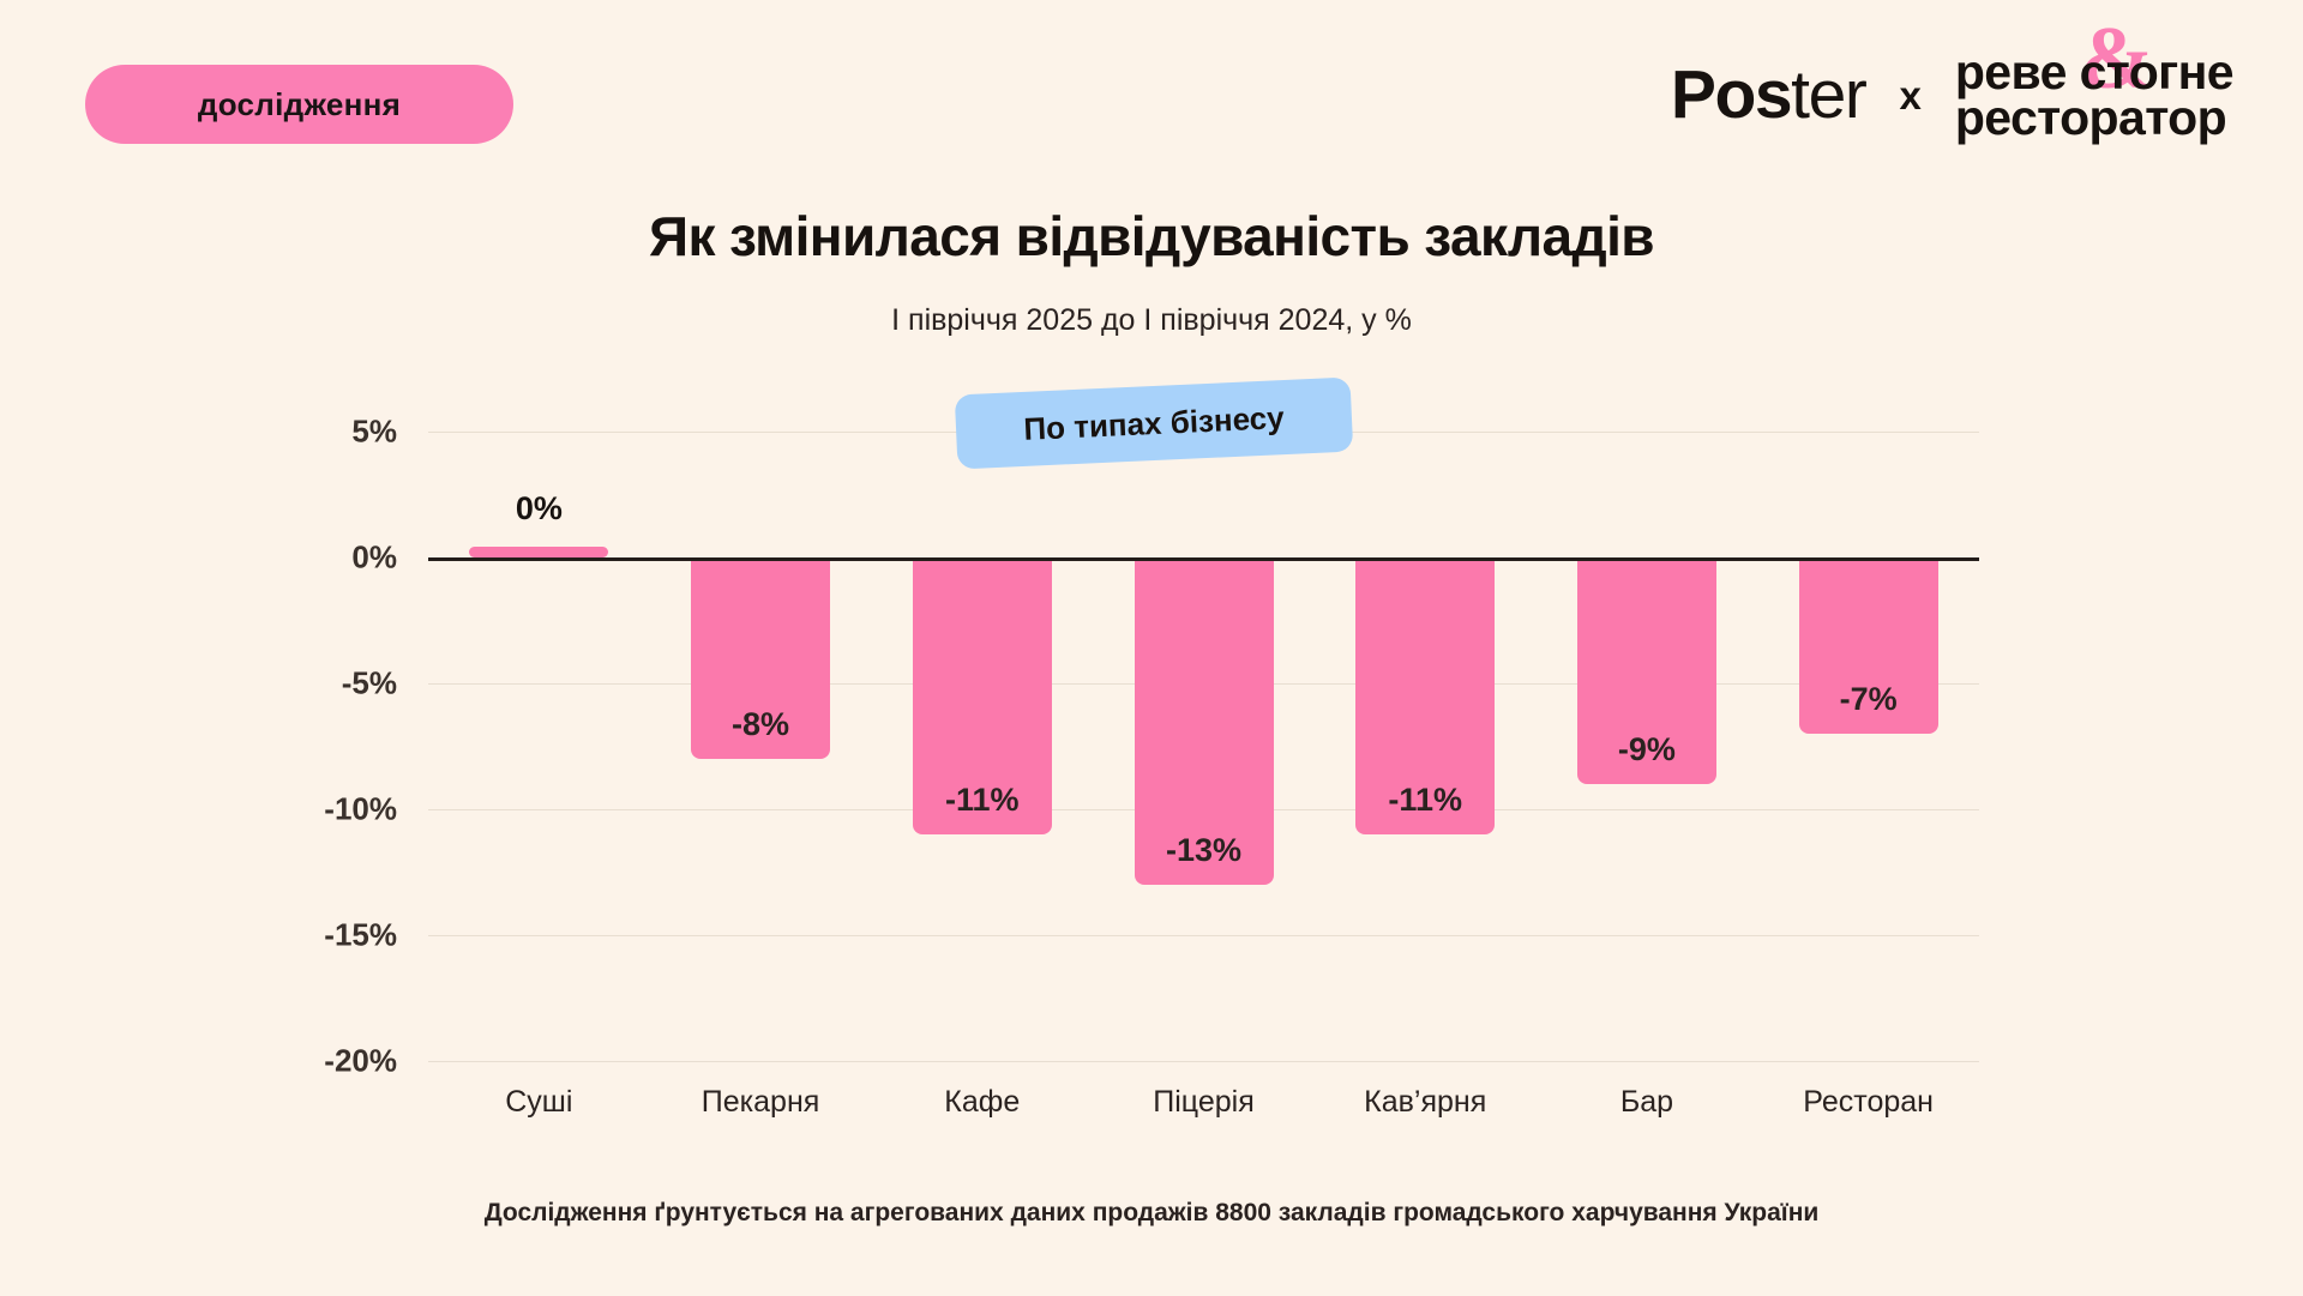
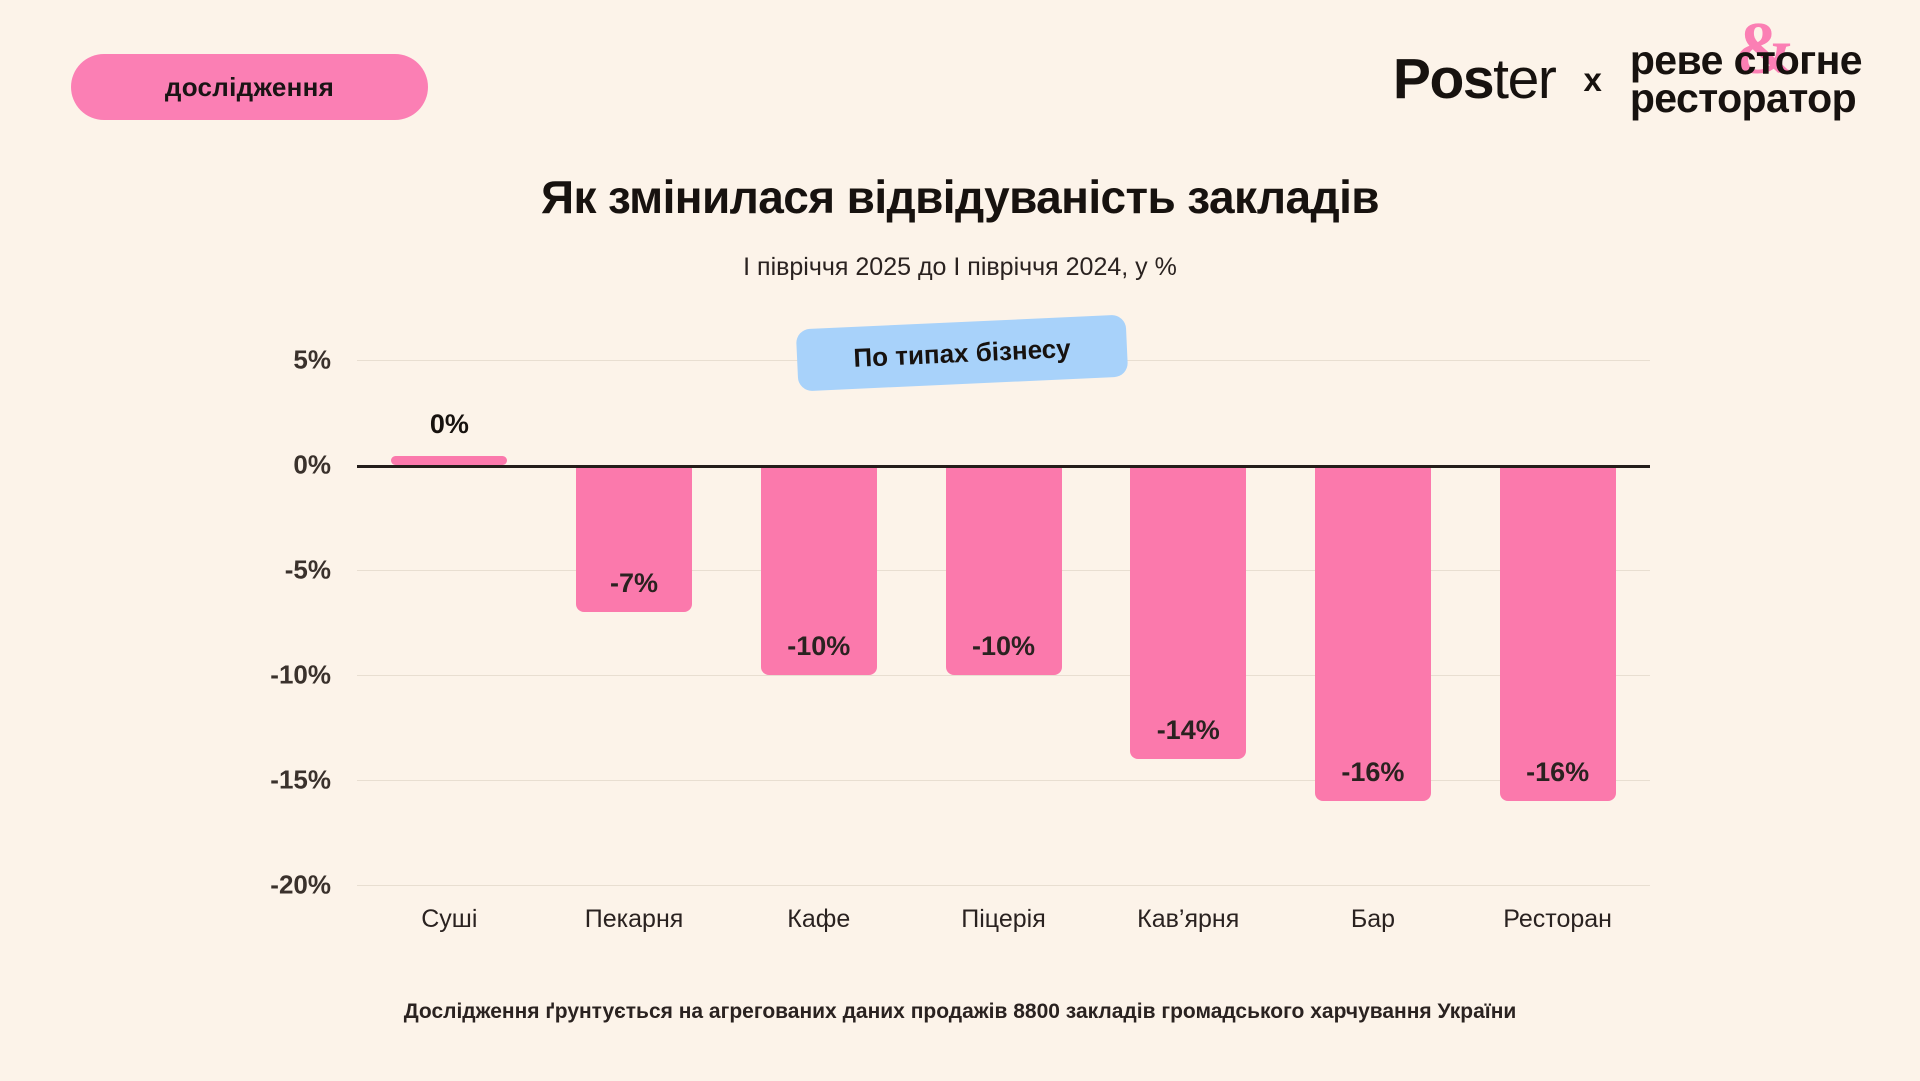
Пекарня: -8% -> -7%
Кафе: -11% -> -10%
Піцерія: -13% -> -10%
Кав’ярня: -11% -> -14%
Бар: -9% -> -16%
Ресторан: -7% -> -16%
